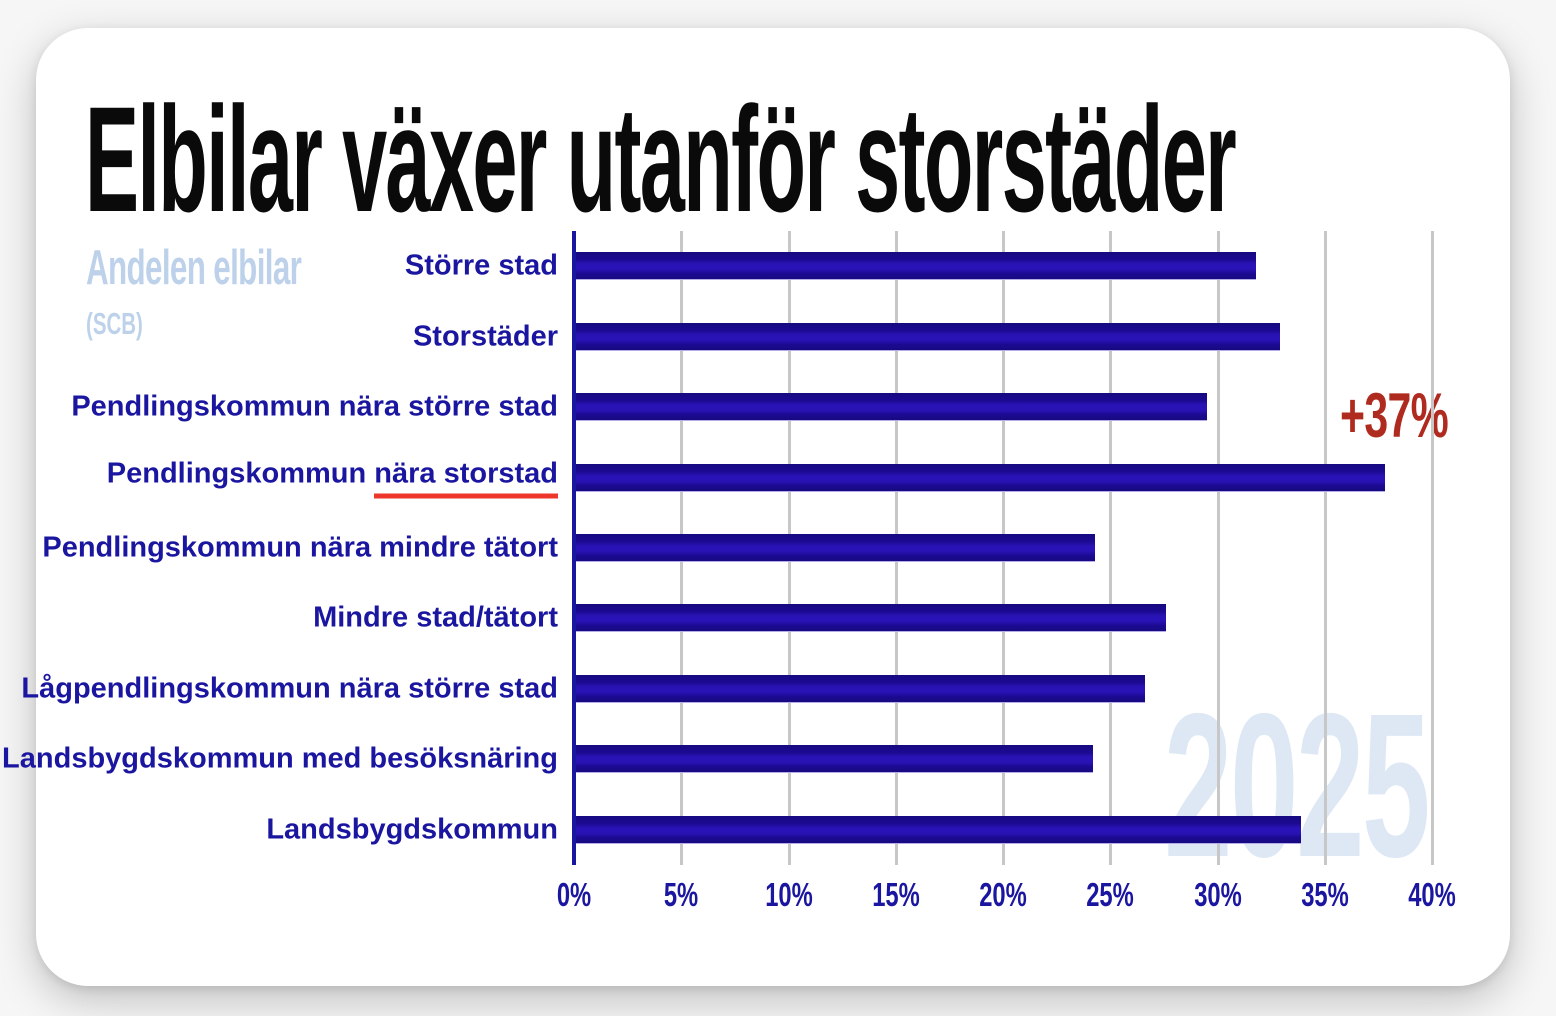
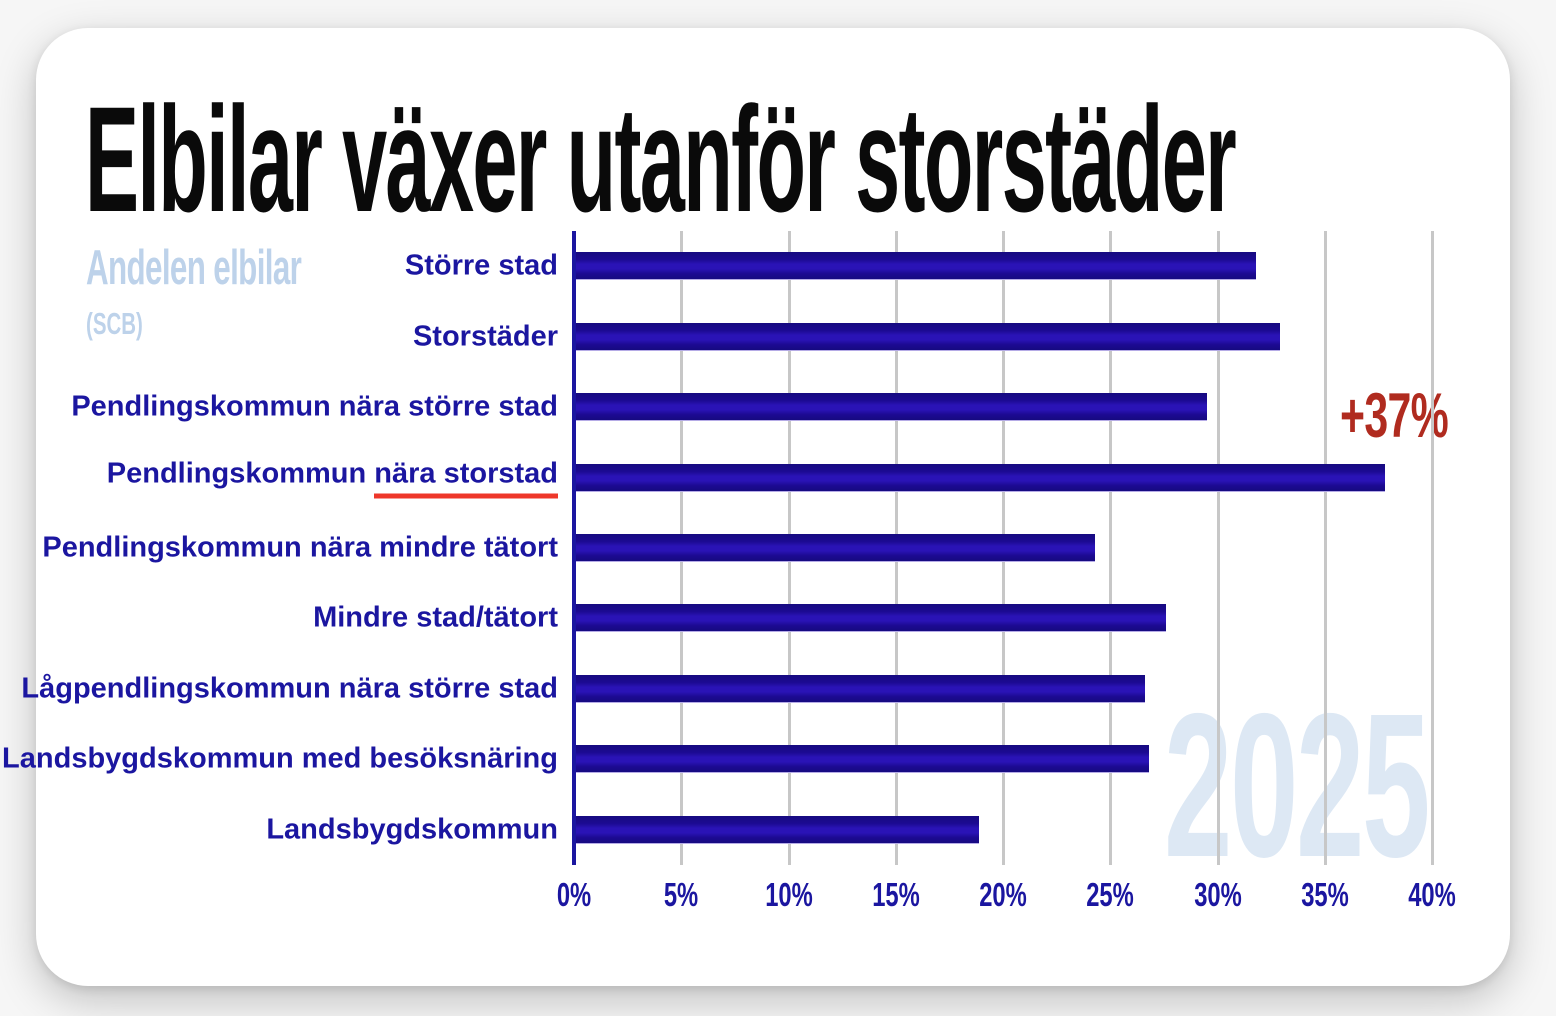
Landsbygdskommun med besöksnäring: 24.2% -> 26.8%
Landsbygdskommun: 33.9% -> 18.9%
